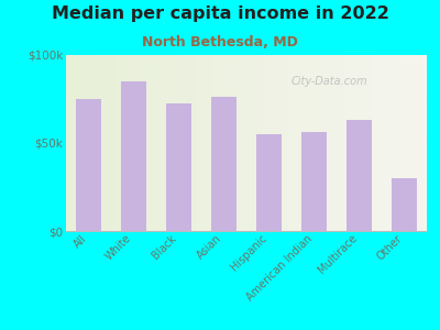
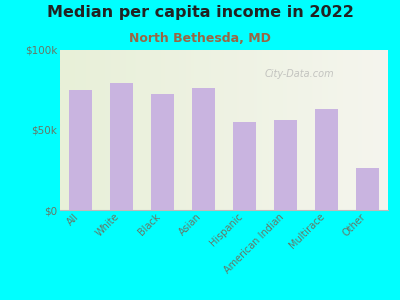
White: $85k -> $79k
Other: $30k -> $26k
